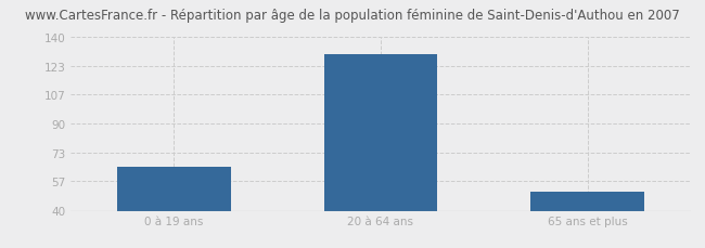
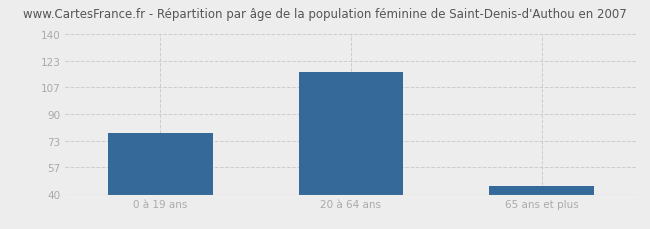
0 à 19 ans: 65 -> 78
20 à 64 ans: 130 -> 116
65 ans et plus: 51 -> 45
